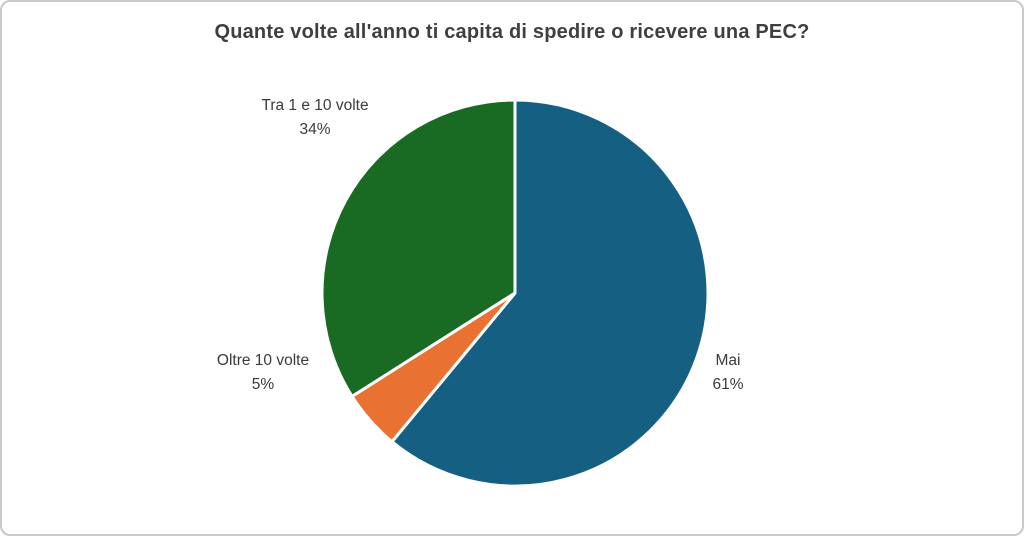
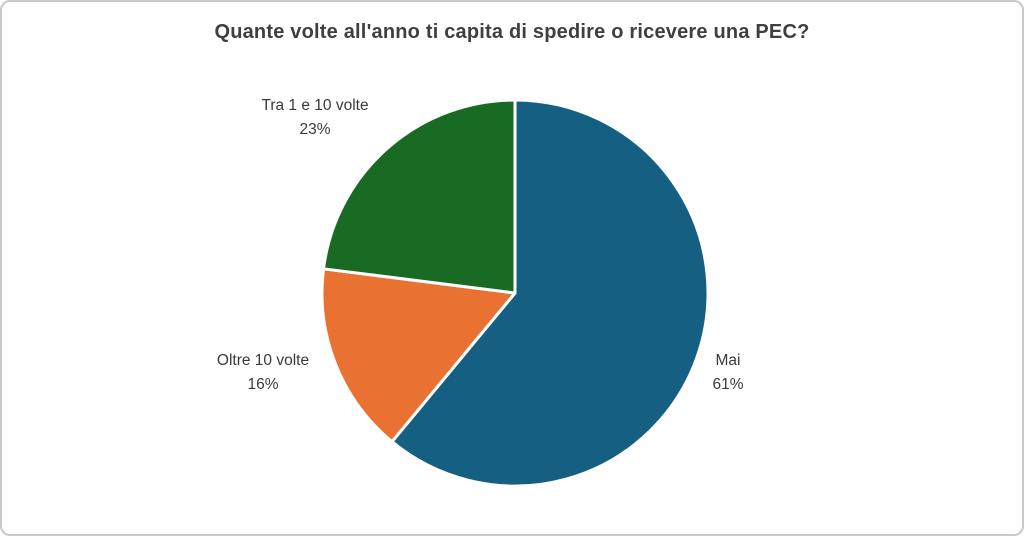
Oltre 10 volte: 5% -> 16%
Tra 1 e 10 volte: 34% -> 23%
